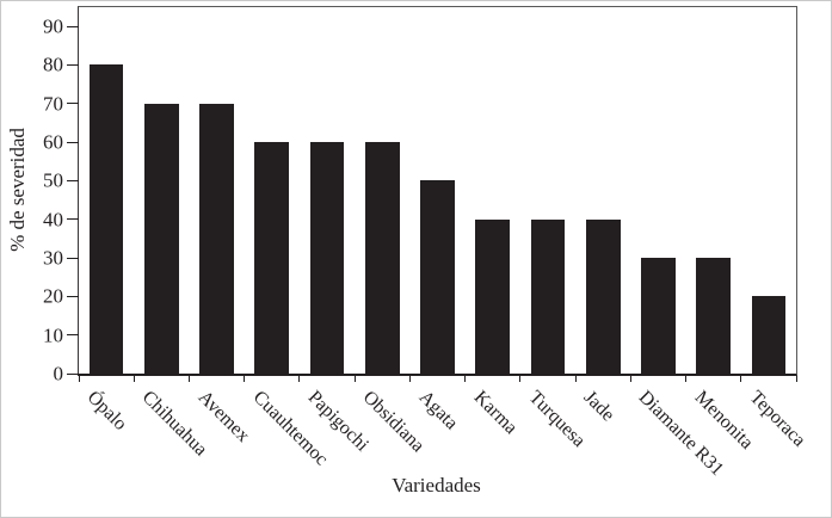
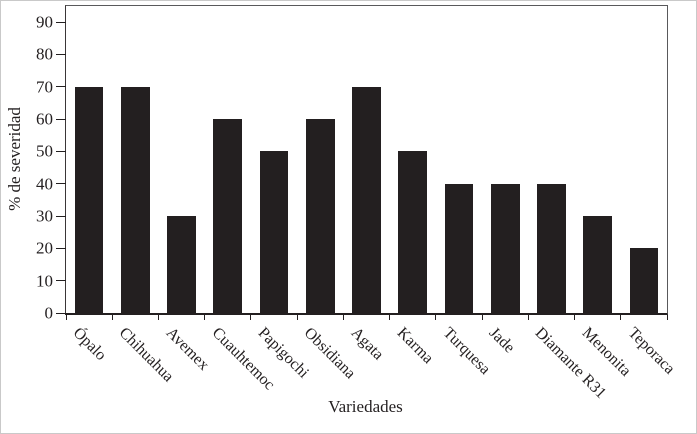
Ópalo: 80 -> 70
Avemex: 70 -> 30
Papigochi: 60 -> 50
Agata: 50 -> 70
Karma: 40 -> 50
Diamante R31: 30 -> 40
